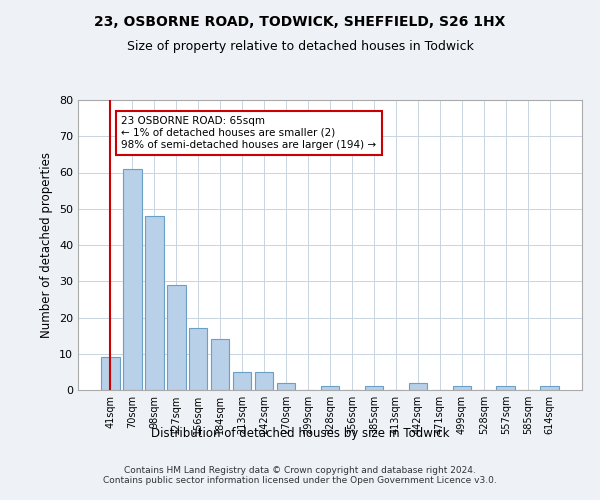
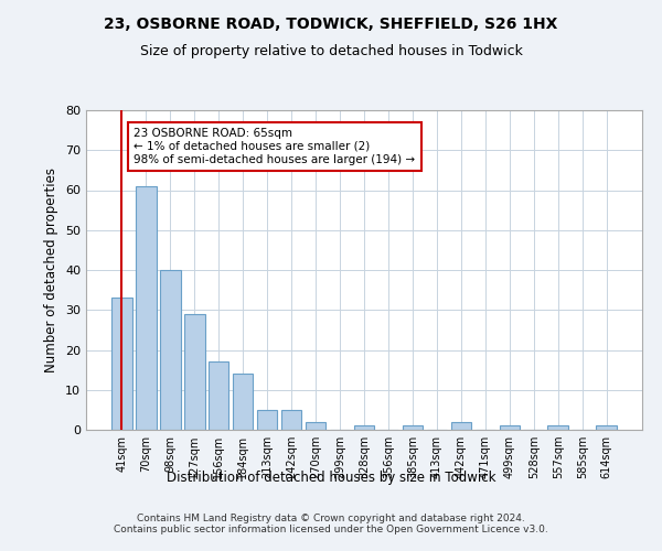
41sqm: 9 -> 33
98sqm: 48 -> 40
